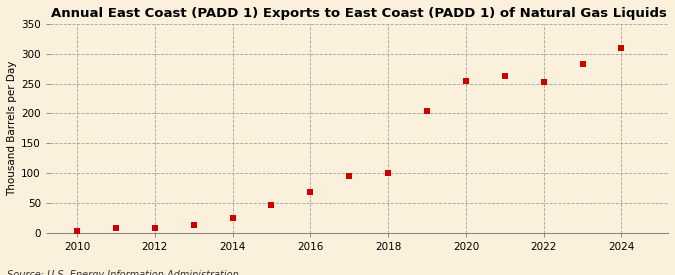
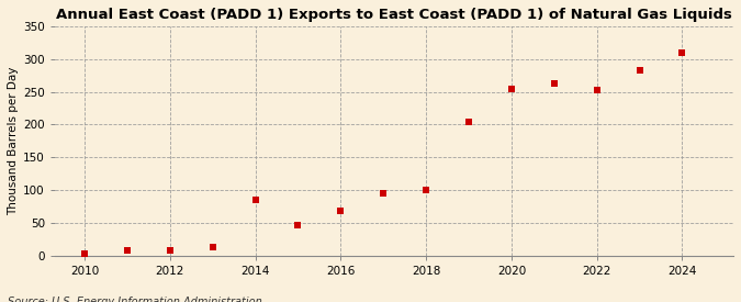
2014: 25 -> 84
